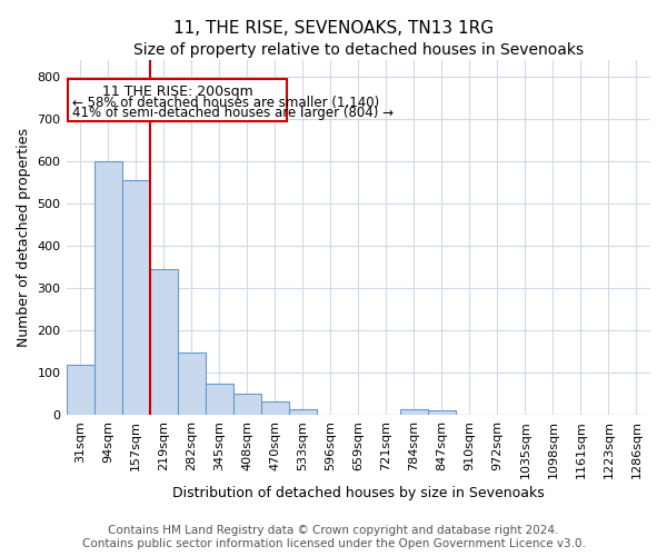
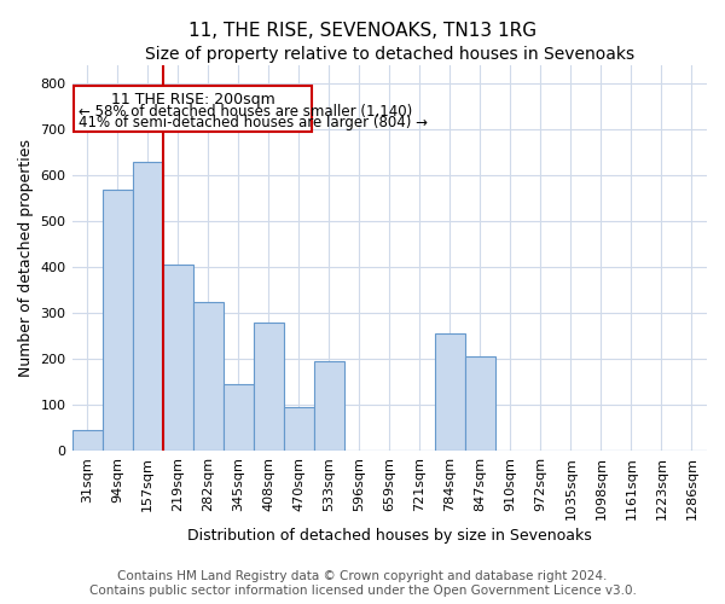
31sqm: 120 -> 45
94sqm: 600 -> 570
157sqm: 555 -> 630
219sqm: 345 -> 405
282sqm: 148 -> 325
345sqm: 73 -> 145
408sqm: 50 -> 280
470sqm: 33 -> 95
533sqm: 13 -> 195
784sqm: 13 -> 255
847sqm: 10 -> 205
